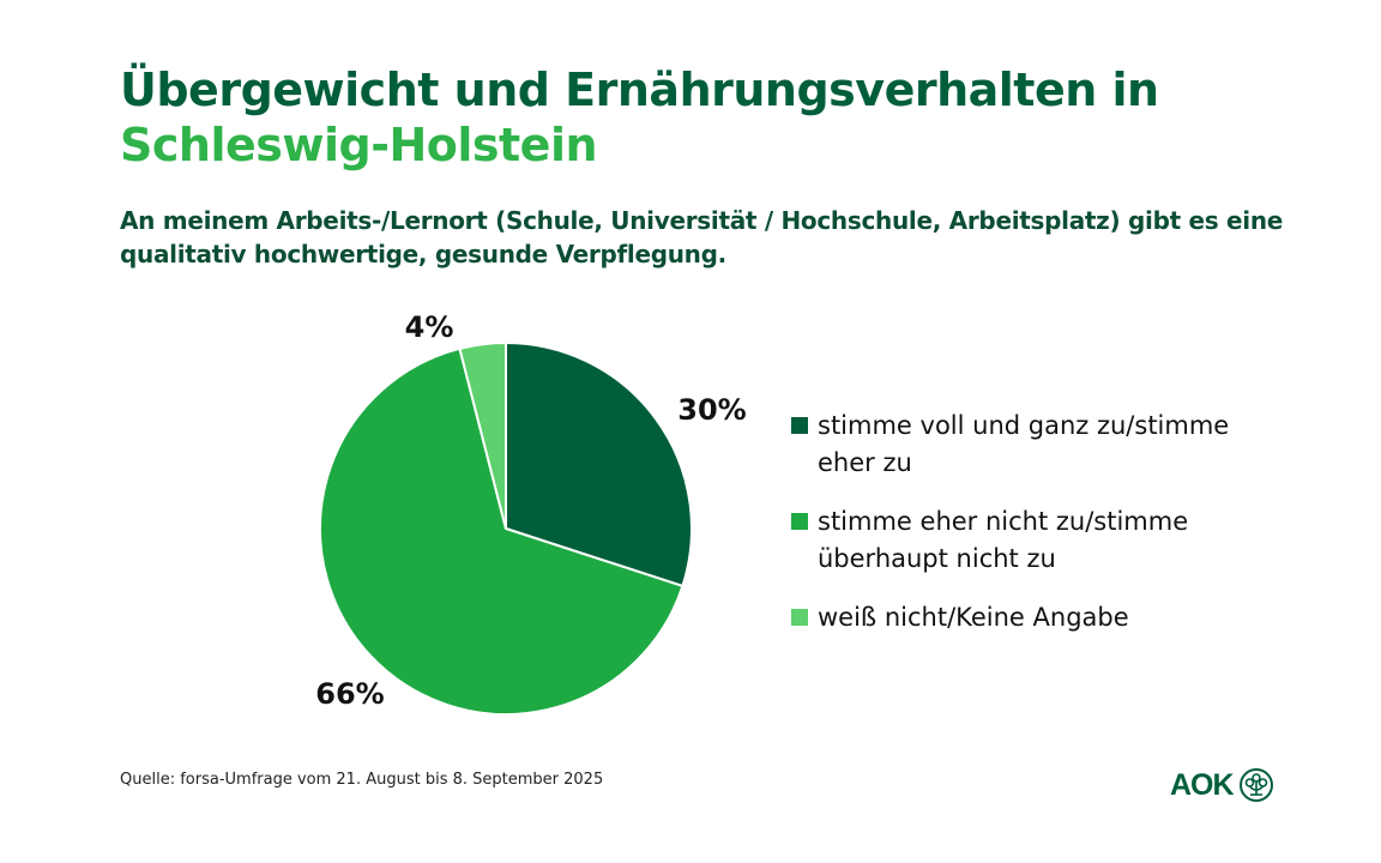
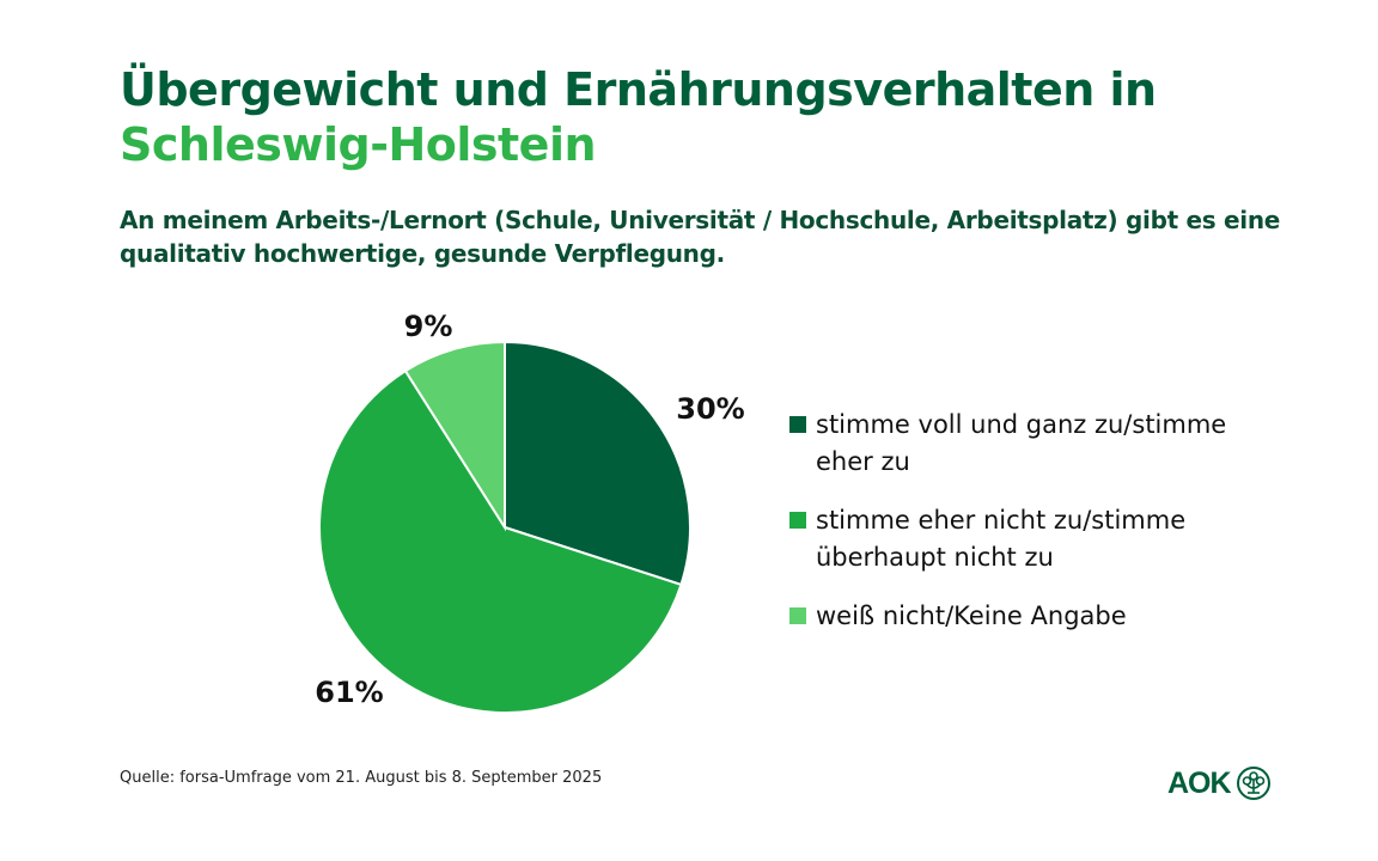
stimme eher nicht zu/stimme überhaupt nicht zu: 66% -> 61%
weiß nicht/Keine Angabe: 4% -> 9%
